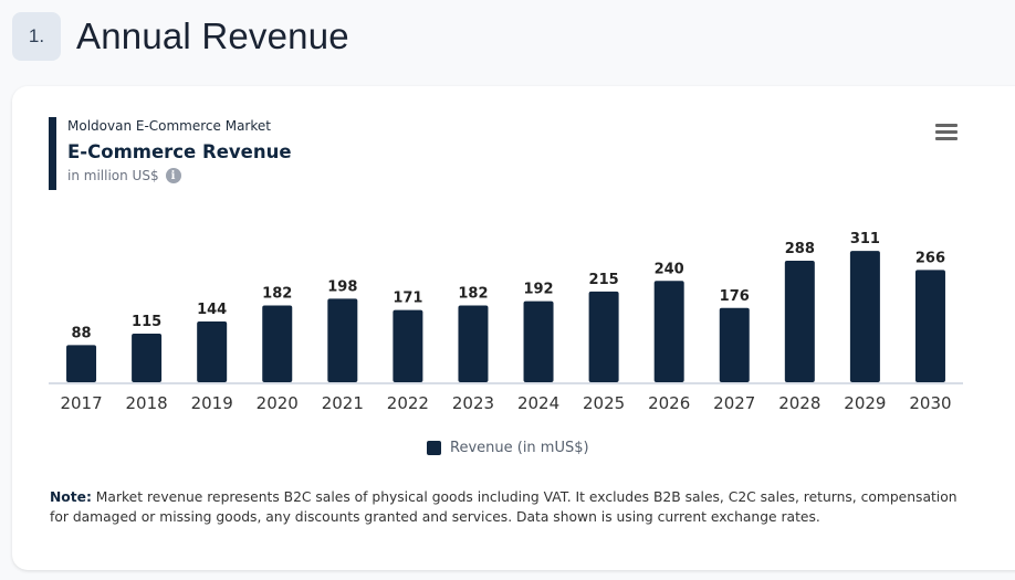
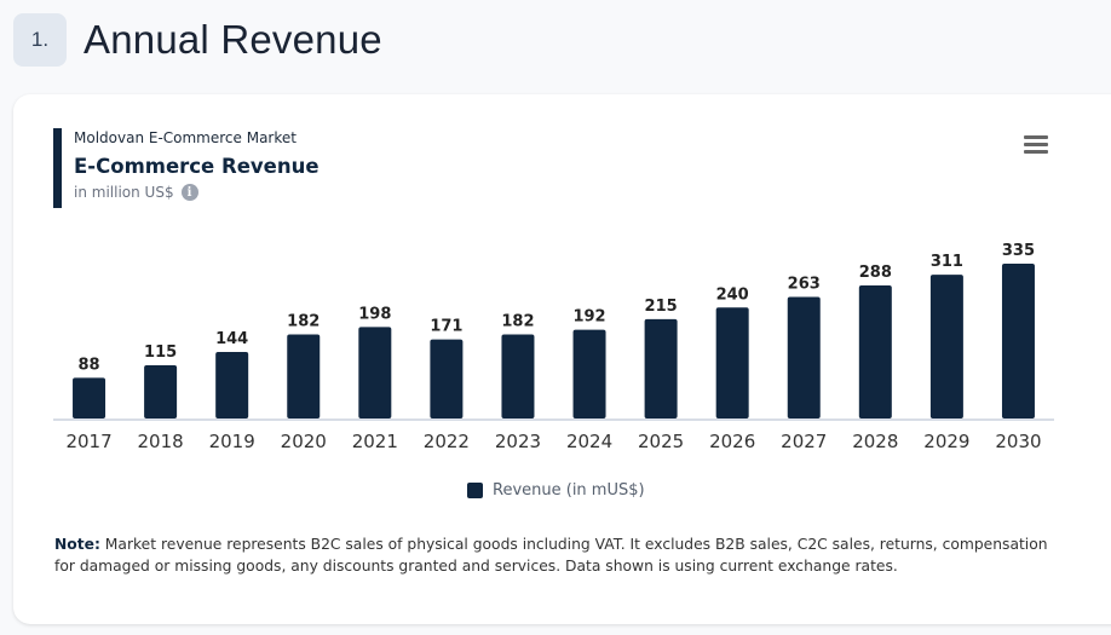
2027: 176 -> 263
2030: 266 -> 335
